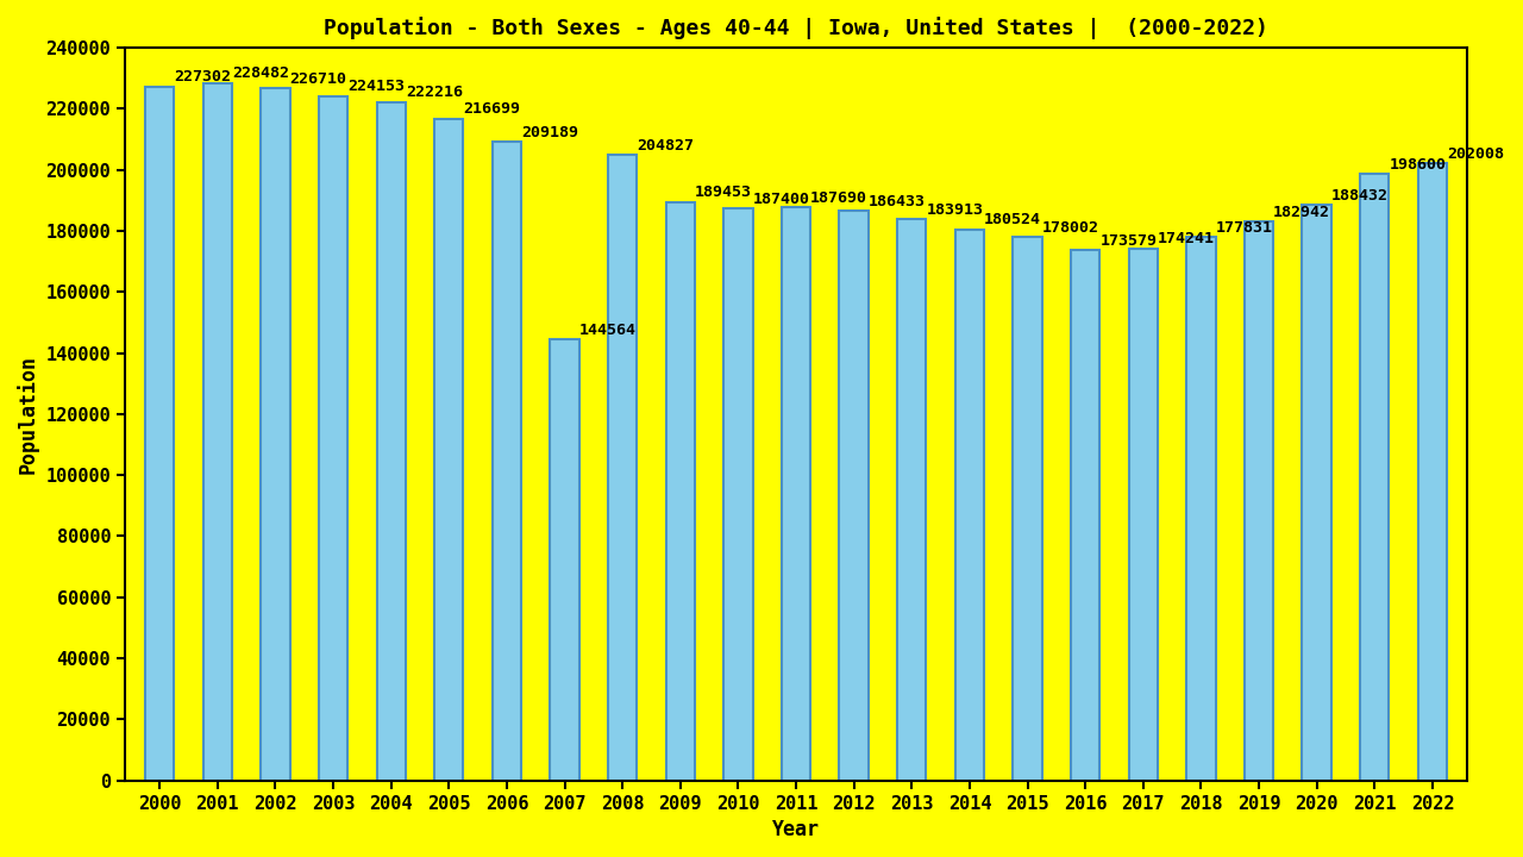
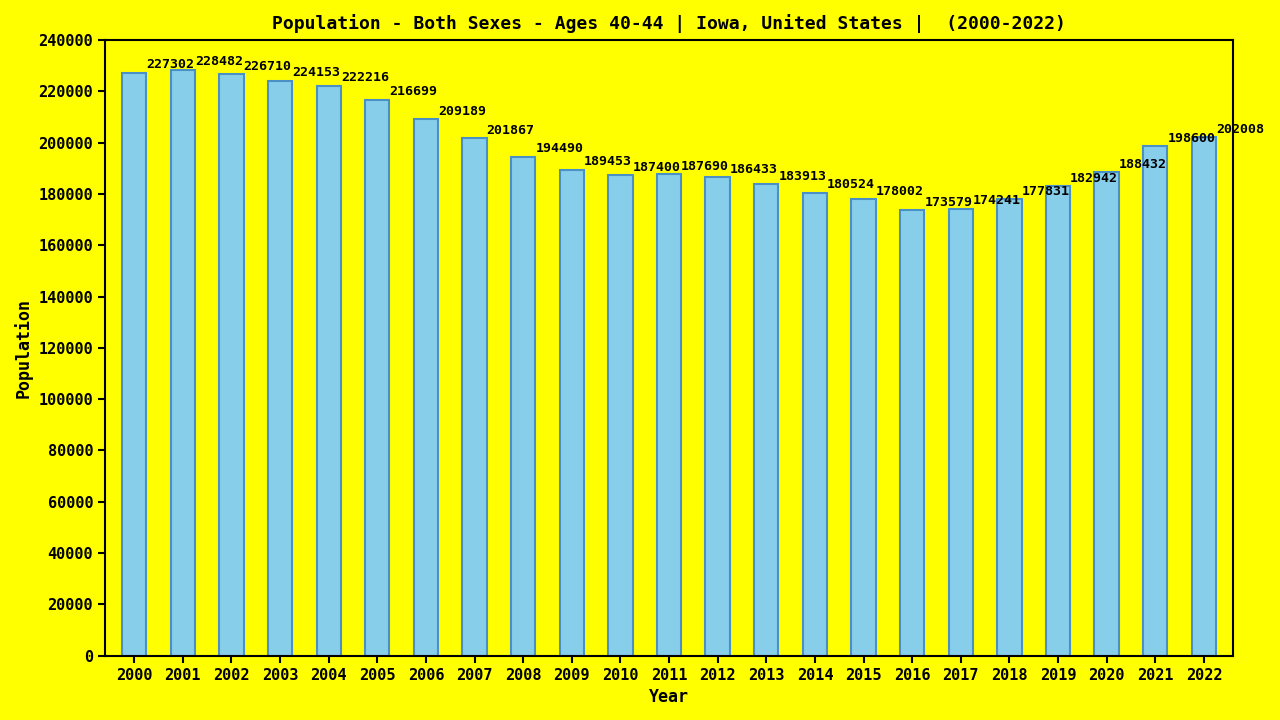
2007: 144564 -> 201867
2008: 204827 -> 194490
